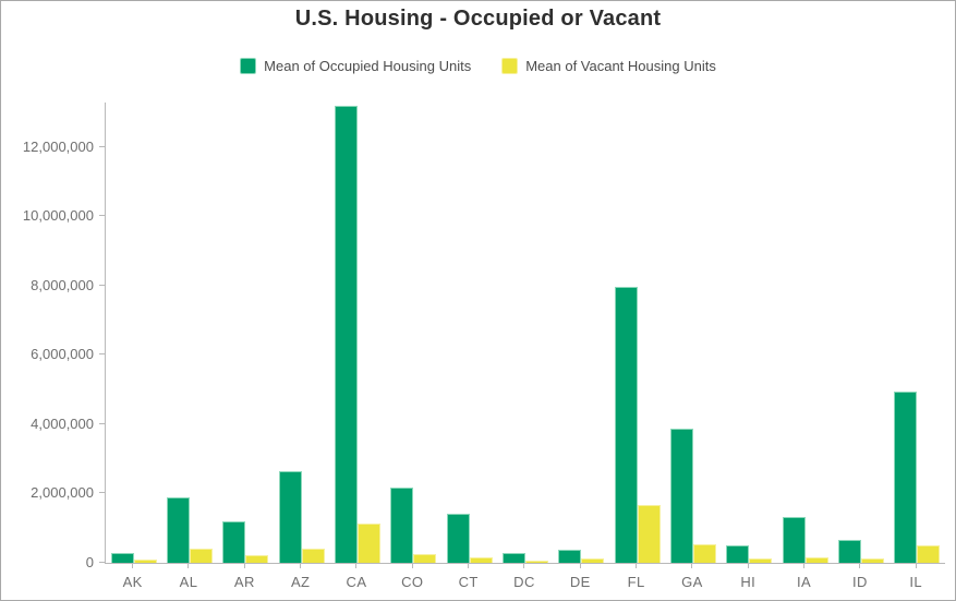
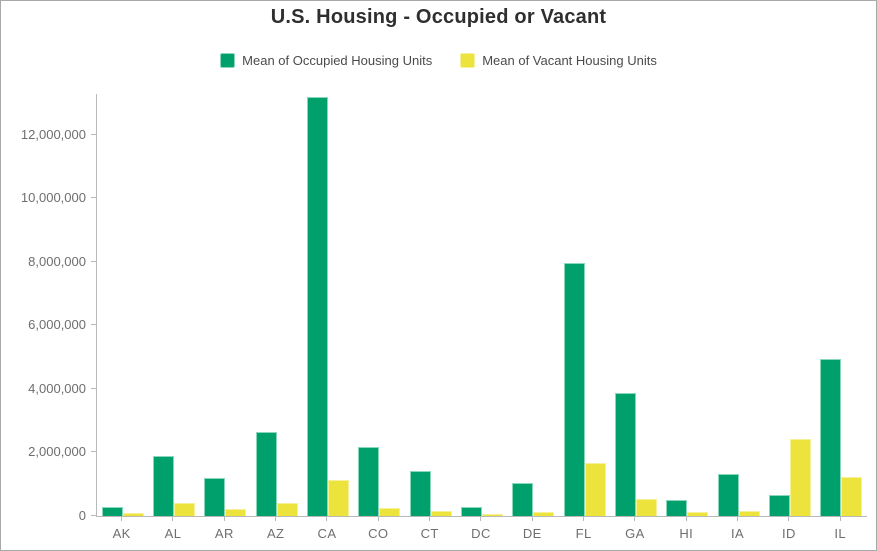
Mean of Occupied Housing Units/DE: 400000 -> 1000000
Mean of Vacant Housing Units/ID: 100000 -> 2400000
Mean of Vacant Housing Units/IL: 500000 -> 1200000
